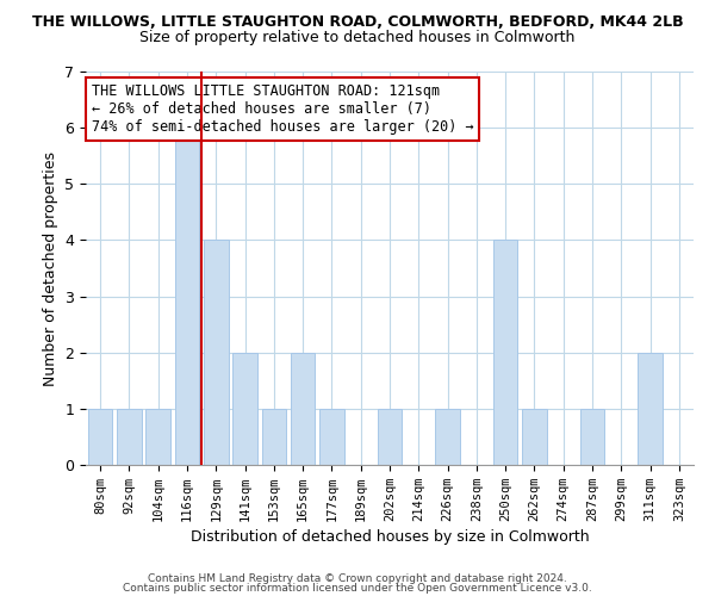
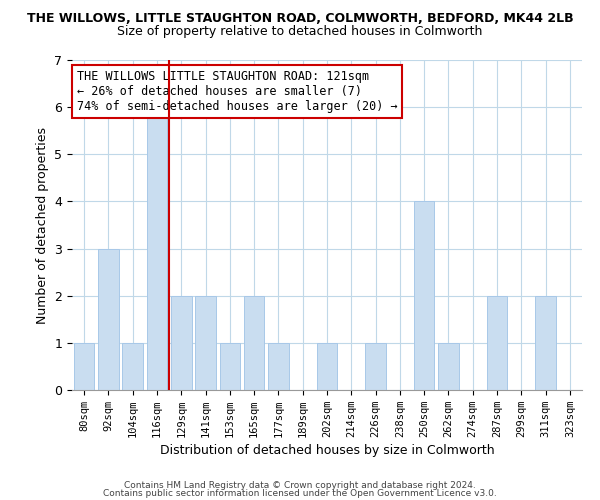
92sqm: 1 -> 3
129sqm: 4 -> 2
287sqm: 1 -> 2
